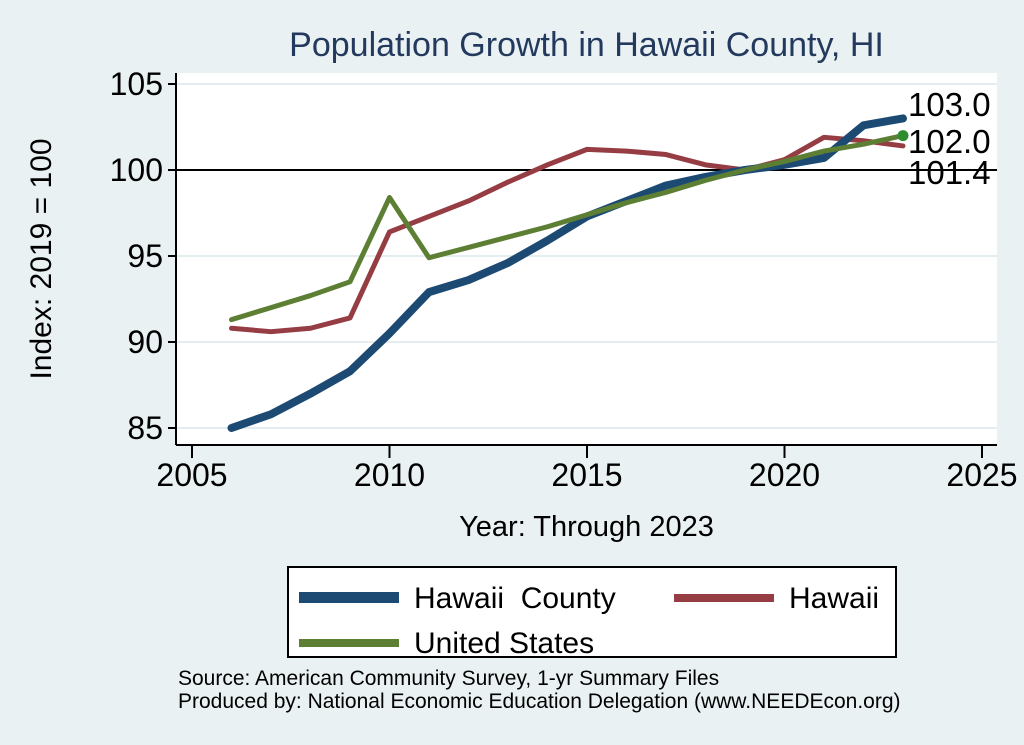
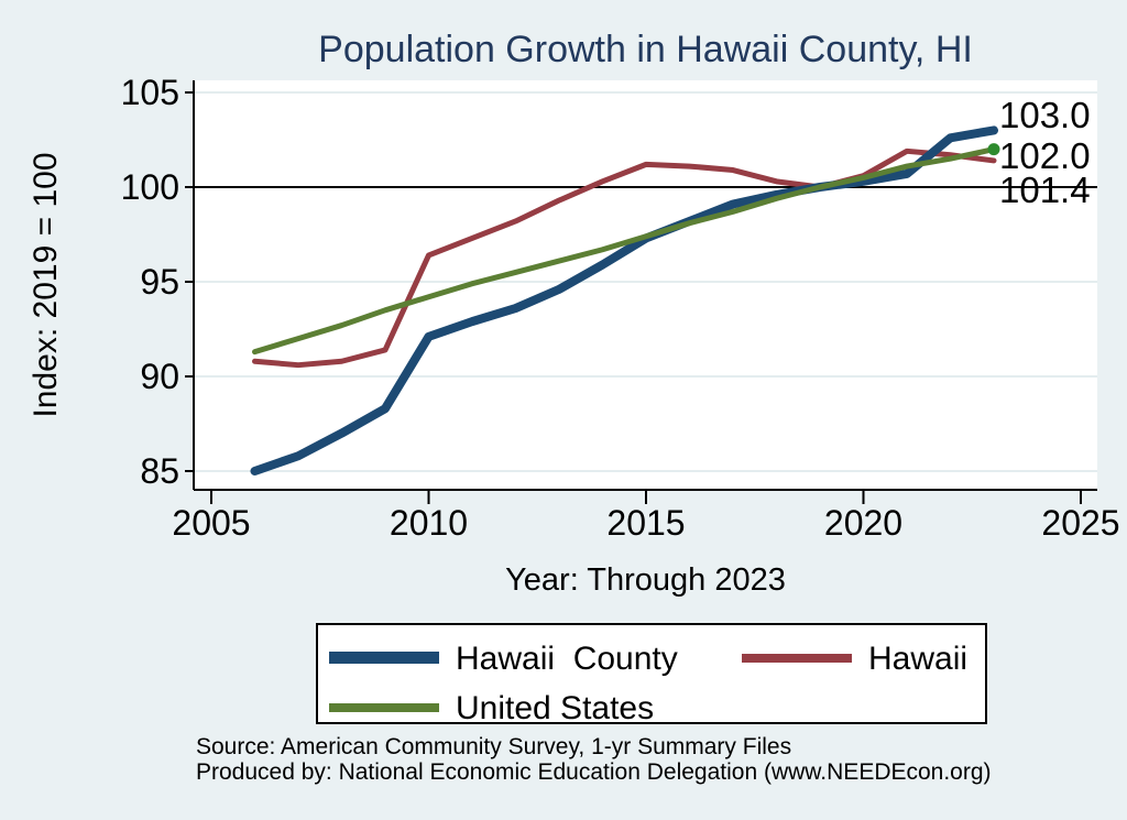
Hawaii County/2010: 90.5 -> 92.1
United States/2010: 98.4 -> 94.2
